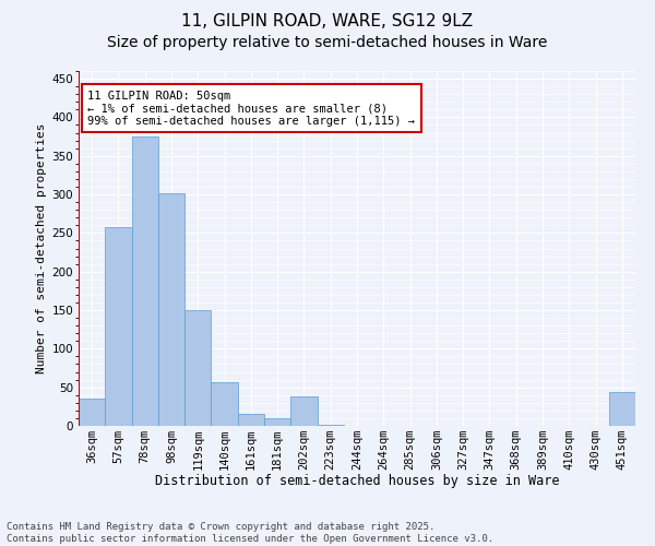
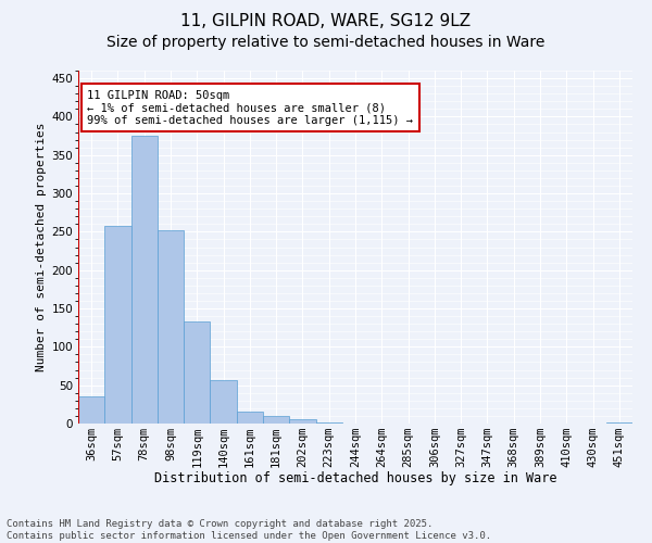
98sqm: 302 -> 252
119sqm: 150 -> 133
202sqm: 38 -> 5
451sqm: 44 -> 2
